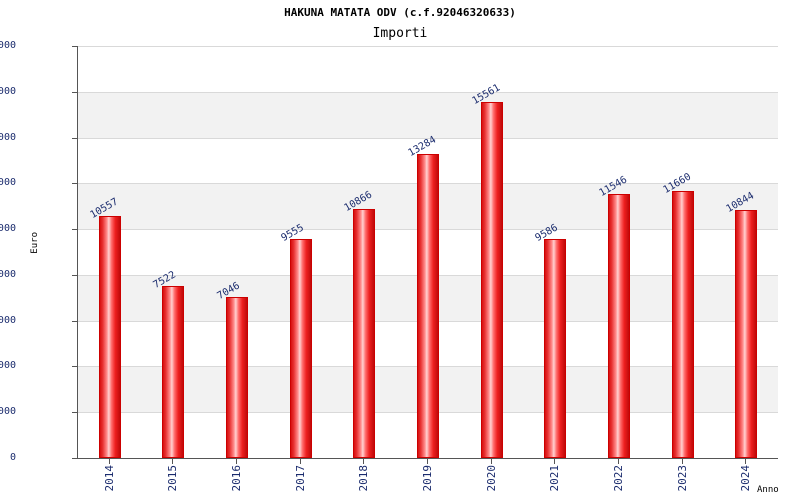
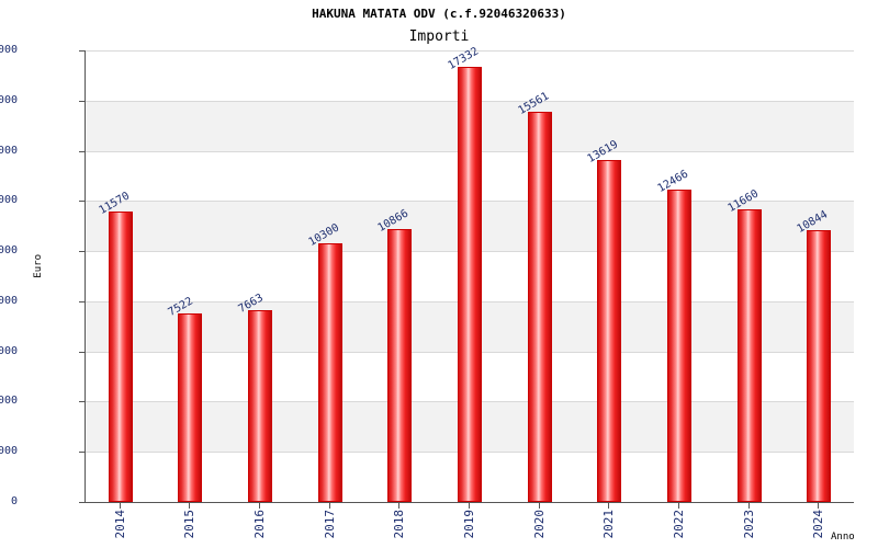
2014: 10557 -> 11570
2016: 7046 -> 7663
2017: 9555 -> 10300
2019: 13284 -> 17332
2021: 9586 -> 13619
2022: 11546 -> 12466
